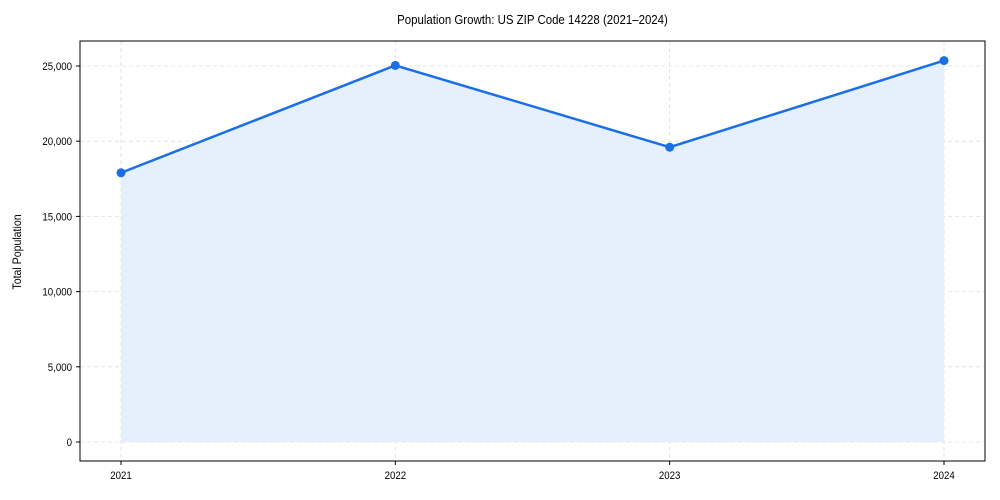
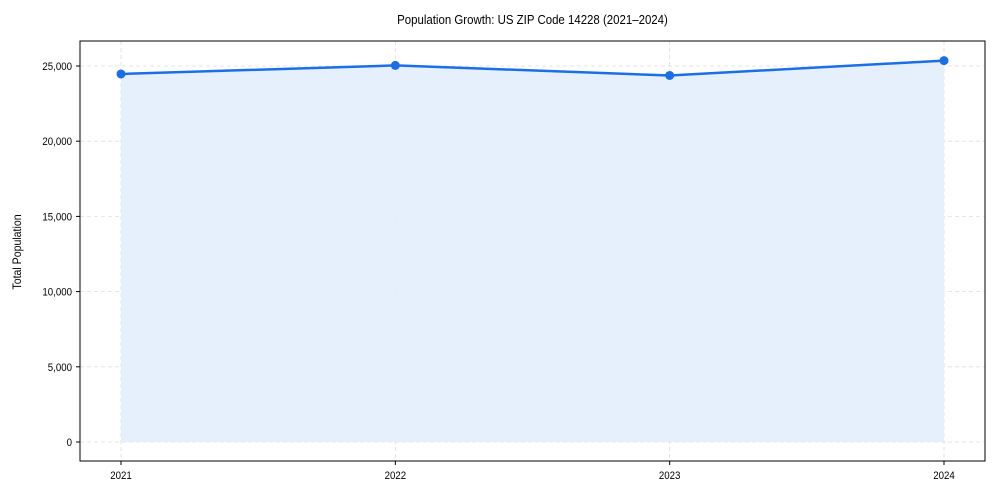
2021: 17900 -> 24500
2023: 19600 -> 24400
